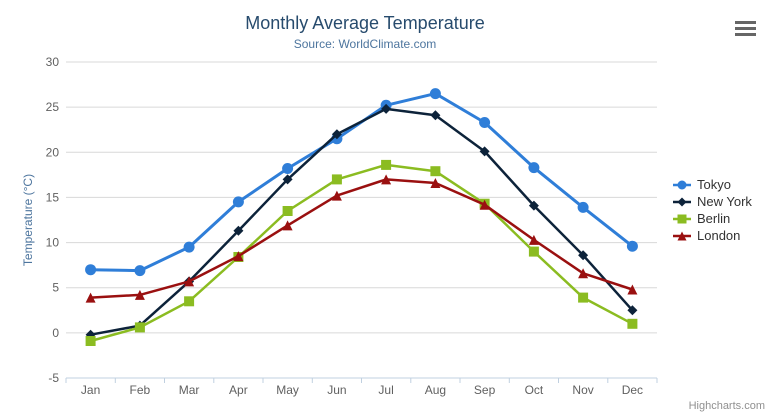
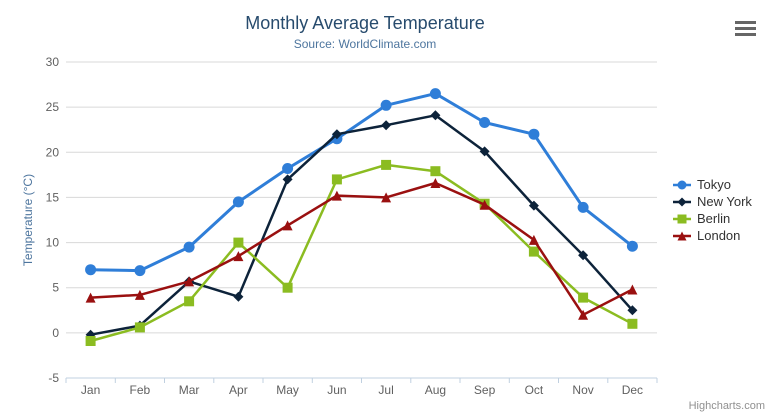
New York/Apr: 11 -> 4
Berlin/Apr: 8 -> 10
Berlin/May: 14 -> 5
New York/Jul: 25 -> 23
London/Jul: 17 -> 15
Tokyo/Oct: 18 -> 22
London/Nov: 7 -> 2
